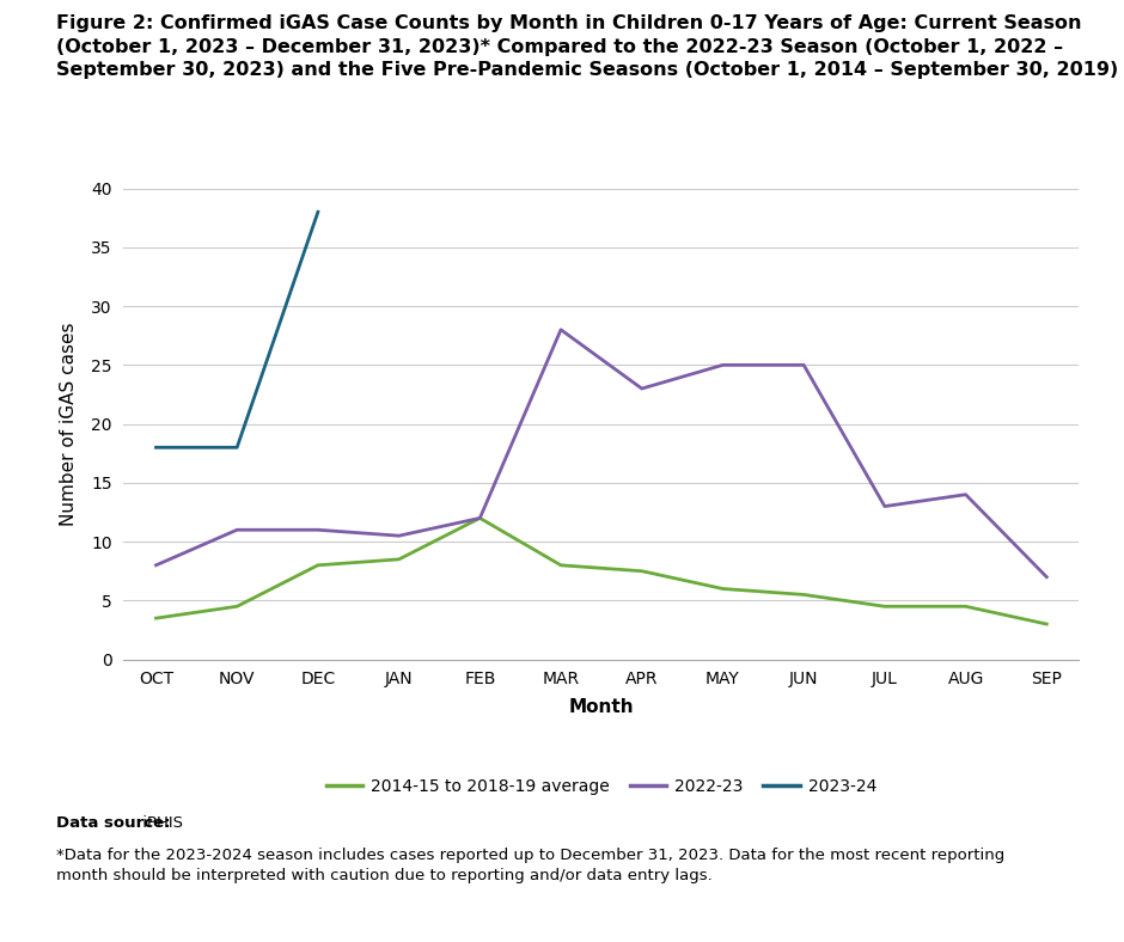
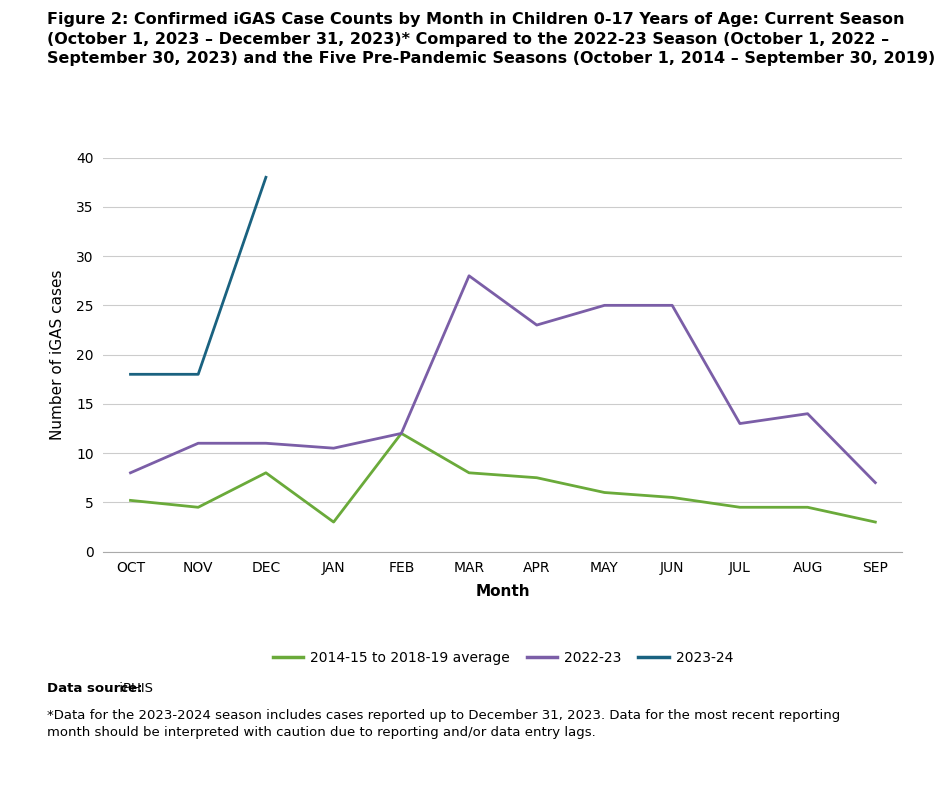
2014-15 to 2018-19 average/OCT: 3.5 -> 5.2
2014-15 to 2018-19 average/JAN: 8.5 -> 3.0
